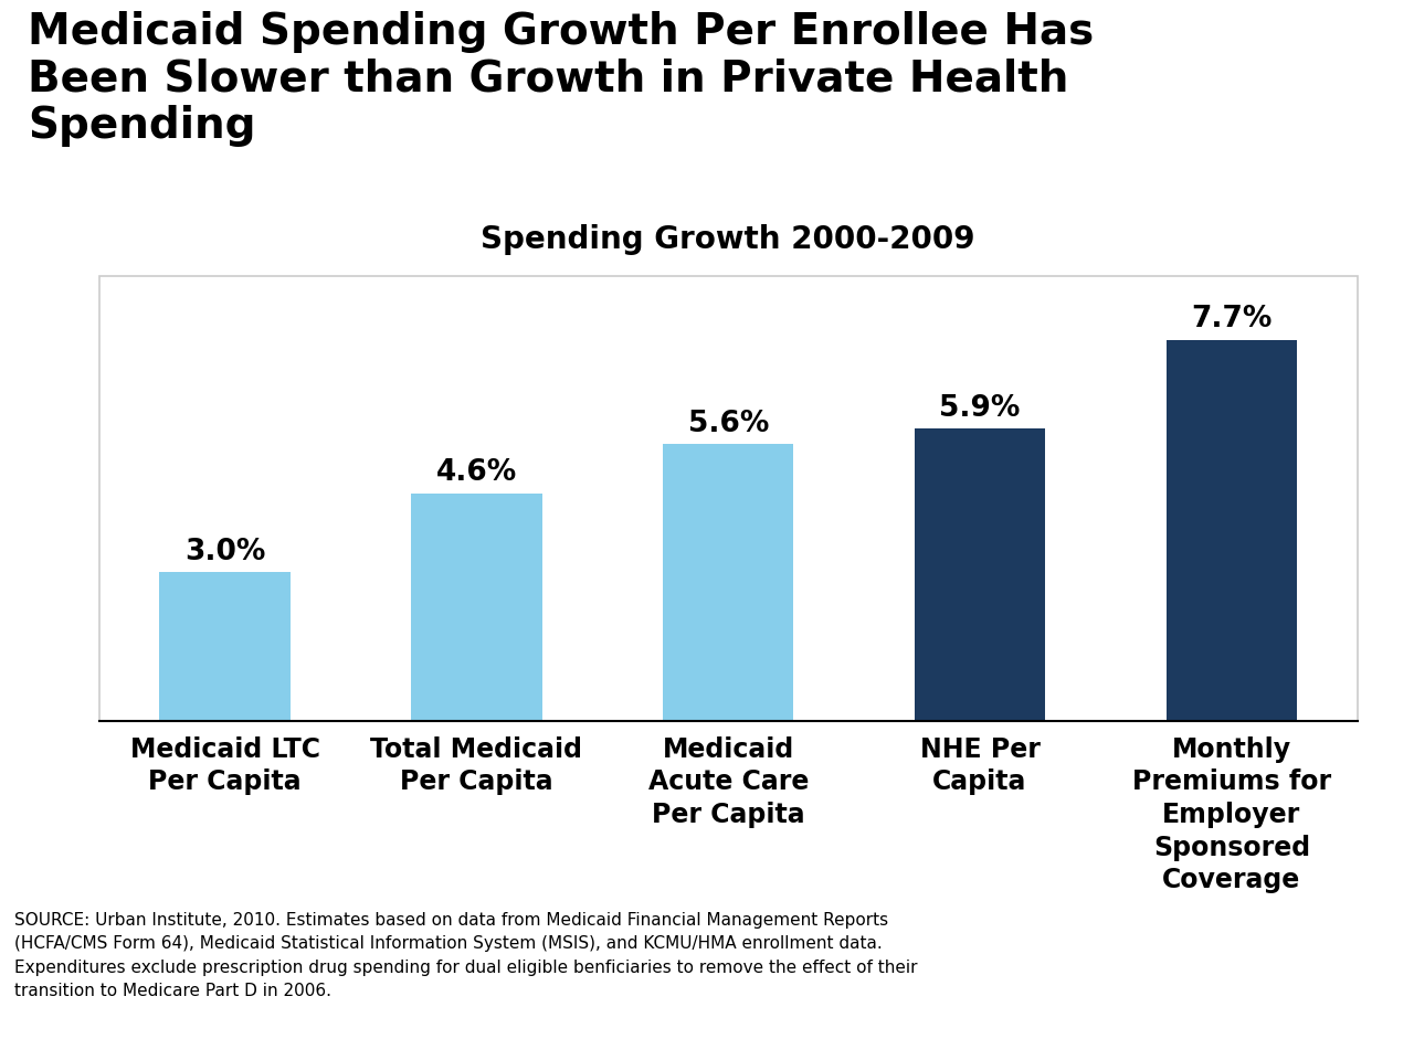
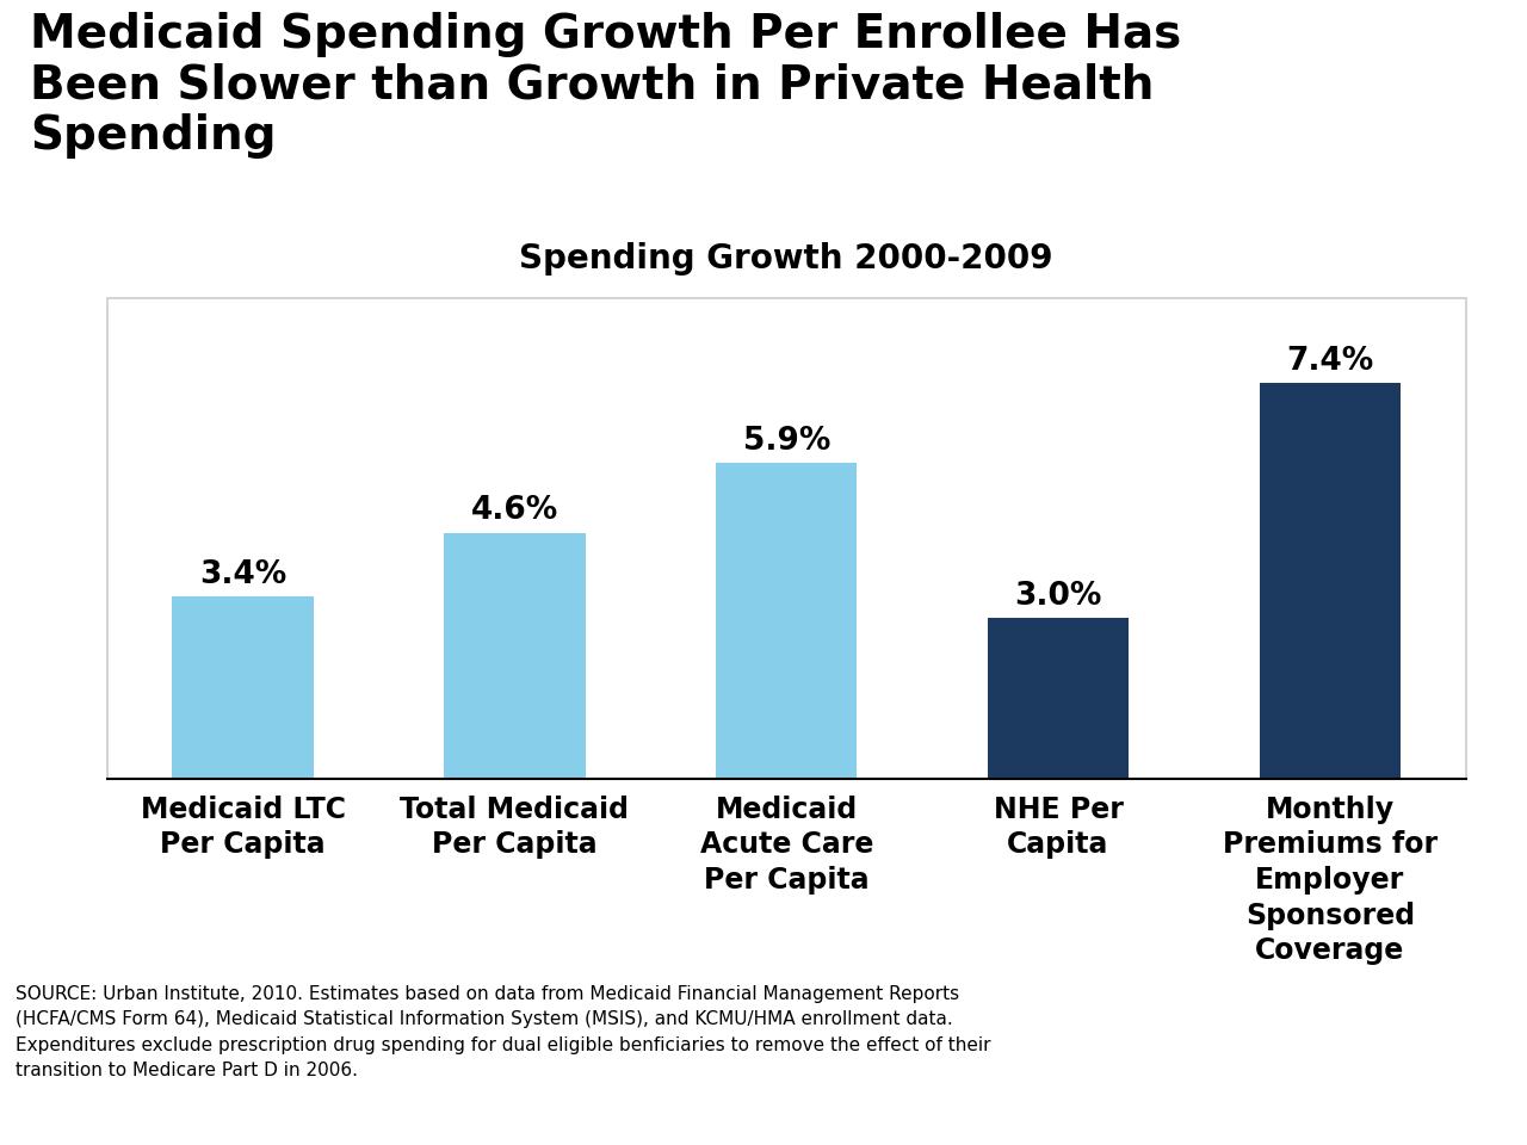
Medicaid LTC Per Capita: 3.0% -> 3.4%
Medicaid Acute Care Per Capita: 5.6% -> 5.9%
NHE Per Capita: 5.9% -> 3.0%
Monthly Premiums for Employer Sponsored Coverage: 7.7% -> 7.4%
